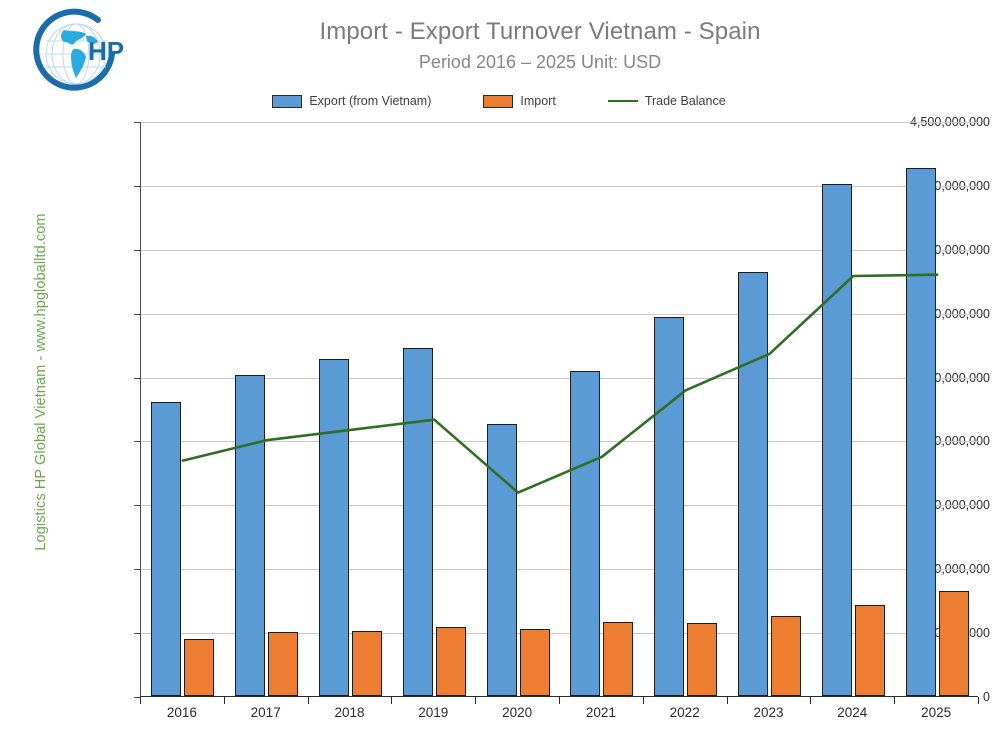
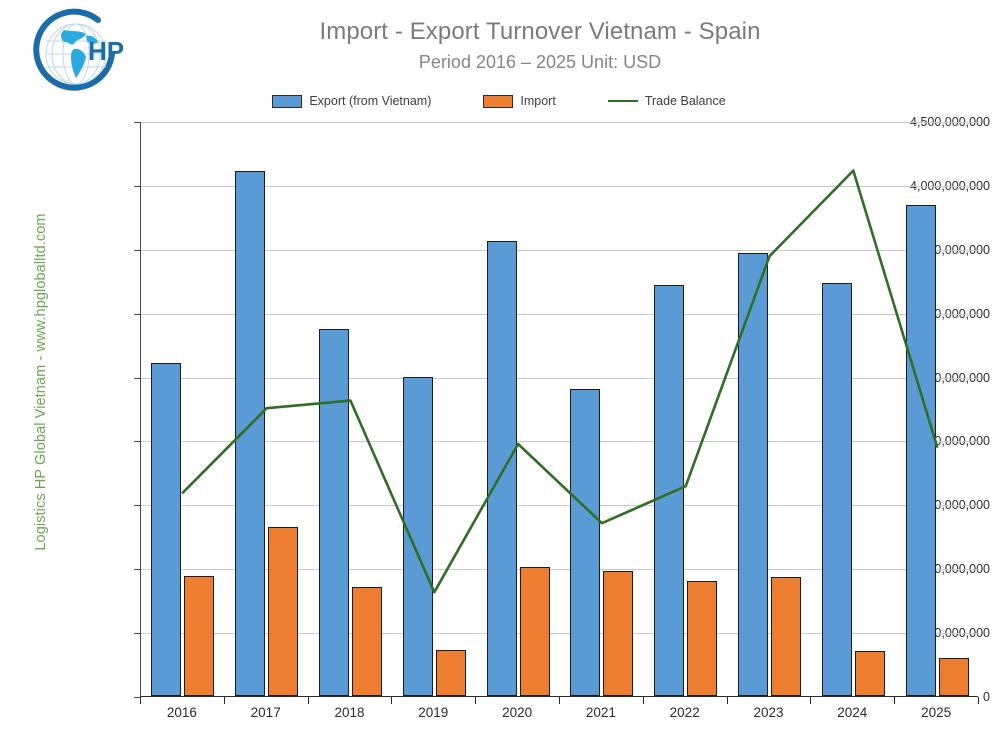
Export (from Vietnam)/2016: 2300000000 -> 2610000000
Import/2016: 450000000 -> 940000000
Trade Balance/2016: 1850000000 -> 1600000000
Export (from Vietnam)/2017: 2520000000 -> 4110000000
Import/2017: 500000000 -> 1320000000
Trade Balance/2017: 2010000000 -> 2260000000
Export (from Vietnam)/2018: 2640000000 -> 2870000000
Import/2018: 510000000 -> 850000000
Trade Balance/2018: 2090000000 -> 2320000000
Export (from Vietnam)/2019: 2720000000 -> 2500000000
Import/2019: 540000000 -> 360000000
Trade Balance/2019: 2170000000 -> 820000000
Export (from Vietnam)/2020: 2130000000 -> 3560000000
Import/2020: 520000000 -> 1010000000
Trade Balance/2020: 1600000000 -> 1980000000
Export (from Vietnam)/2021: 2540000000 -> 2400000000
Import/2021: 580000000 -> 980000000
Trade Balance/2021: 1880000000 -> 1360000000
Export (from Vietnam)/2022: 2960000000 -> 3220000000
Import/2022: 570000000 -> 900000000
Trade Balance/2022: 2400000000 -> 1650000000
Export (from Vietnam)/2023: 3320000000 -> 3470000000
Import/2023: 630000000 -> 930000000
Trade Balance/2023: 2680000000 -> 3450000000
Export (from Vietnam)/2024: 4000000000 -> 3230000000
Import/2024: 720000000 -> 350000000
Trade Balance/2024: 3300000000 -> 4120000000
Export (from Vietnam)/2025: 4130000000 -> 3840000000
Import/2025: 820000000 -> 300000000
Trade Balance/2025: 3300000000 -> 1960000000
